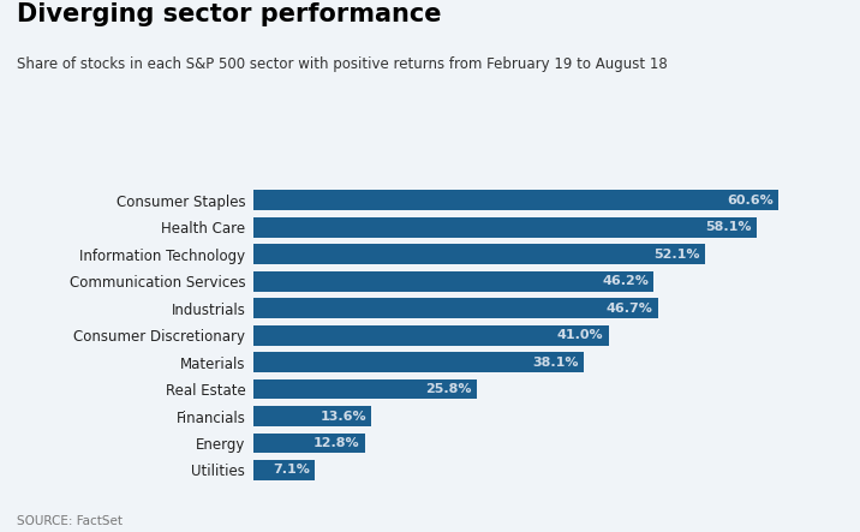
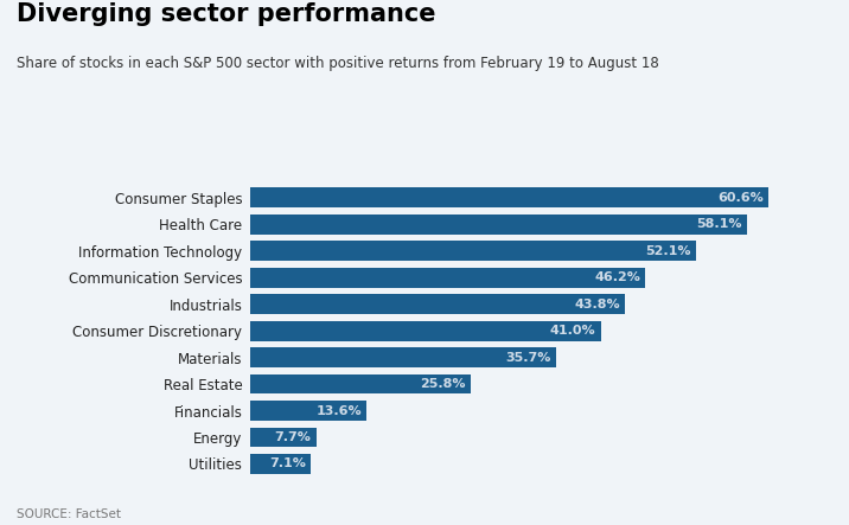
Industrials: 46.7% -> 43.8%
Materials: 38.1% -> 35.7%
Energy: 12.8% -> 7.7%
